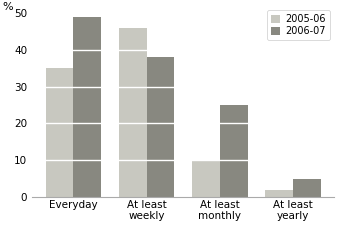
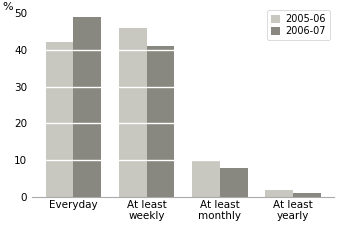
2005-06/Everyday: 35 -> 42
2006-07/At least weekly: 38 -> 41
2006-07/At least monthly: 25 -> 8
2006-07/At least yearly: 5 -> 1
